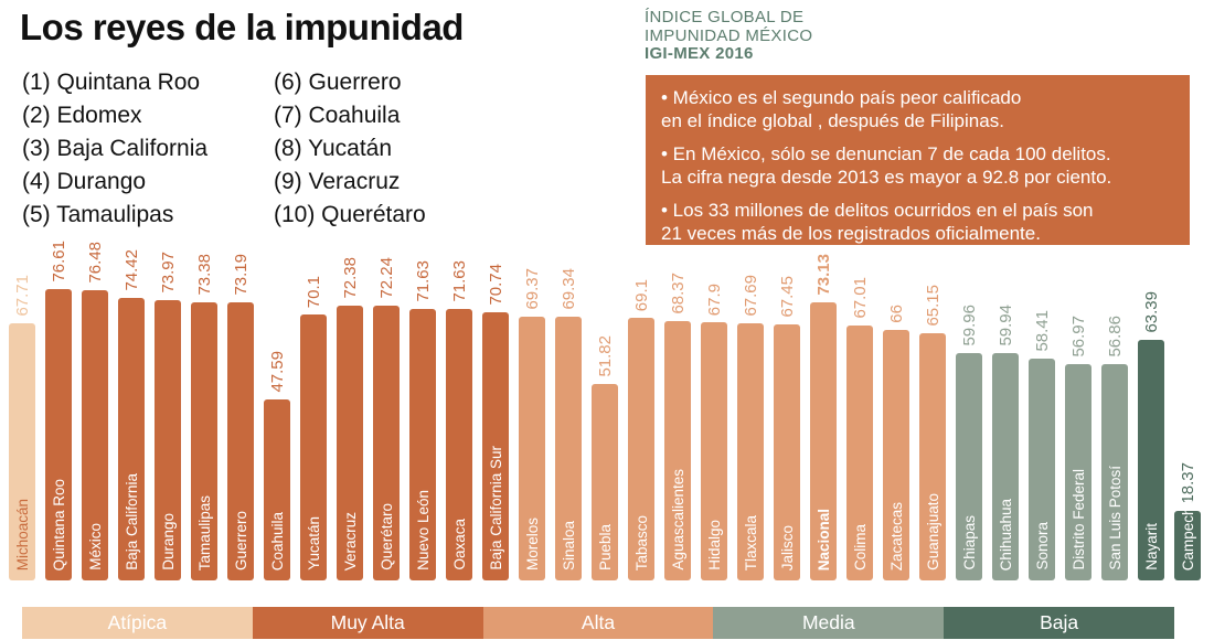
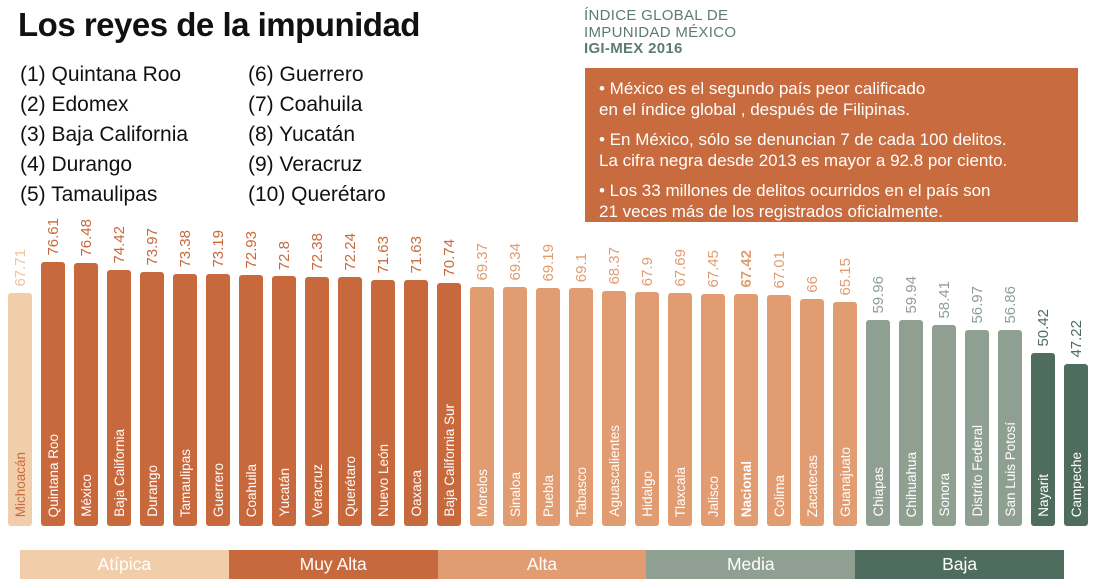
Coahuila: 47.59 -> 72.93
Yucatán: 70.1 -> 72.8
Puebla: 51.82 -> 69.19
Nacional: 73.13 -> 67.42
Nayarit: 63.39 -> 50.42
Campeche: 18.37 -> 47.22
